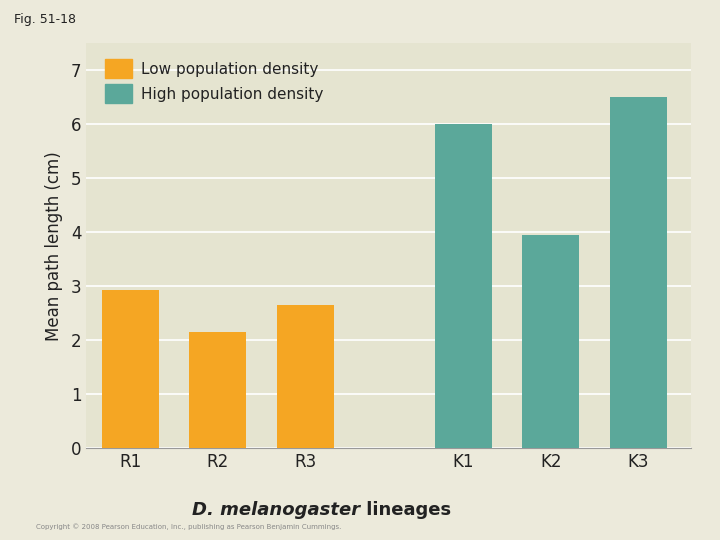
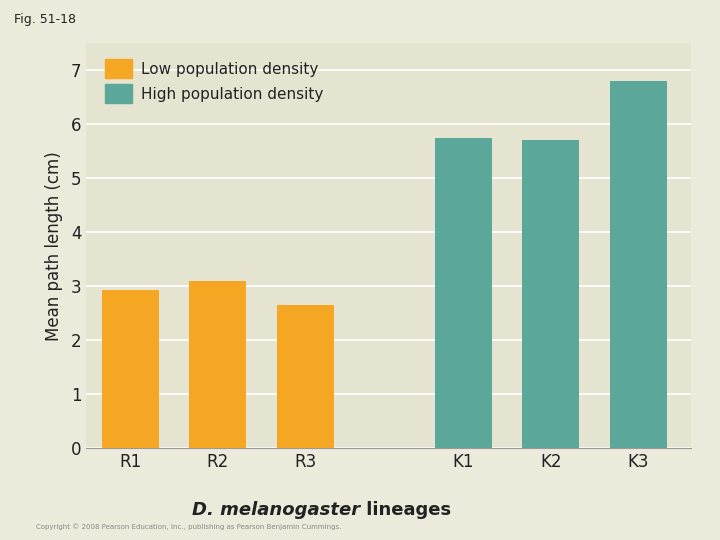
R2: 2.16 -> 3.10
K1: 6.00 -> 5.75
K2: 3.94 -> 5.70
K3: 6.50 -> 6.80
